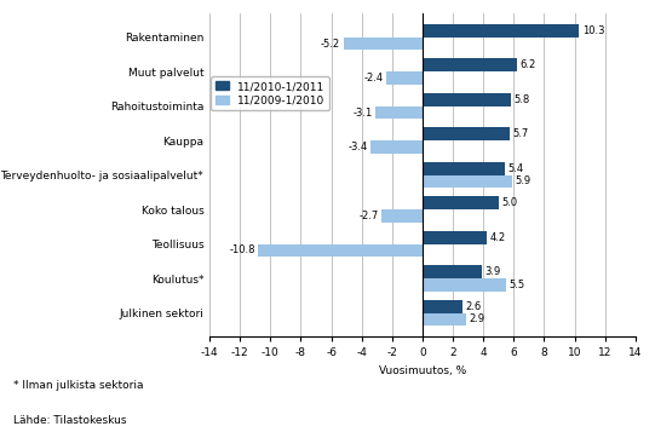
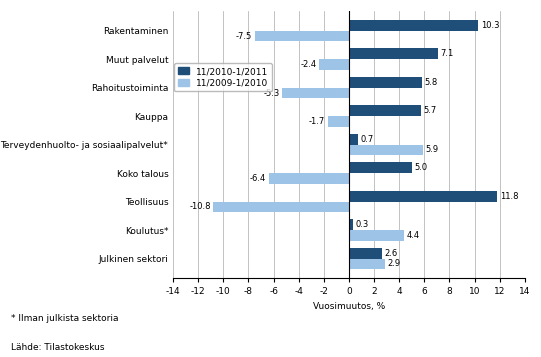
11/2009-1/2010/Rakentaminen: -5.2 -> -7.5
11/2010-1/2011/Muut palvelut: 6.2 -> 7.1
11/2009-1/2010/Rahoitustoiminta: -3.1 -> -5.3
11/2009-1/2010/Kauppa: -3.4 -> -1.7
11/2010-1/2011/Terveydenhuolto- ja sosiaalipalvelut*: 5.4 -> 0.7
11/2009-1/2010/Koko talous: -2.7 -> -6.4
11/2010-1/2011/Teollisuus: 4.2 -> 11.8
11/2010-1/2011/Koulutus*: 3.9 -> 0.3
11/2009-1/2010/Koulutus*: 5.5 -> 4.4
